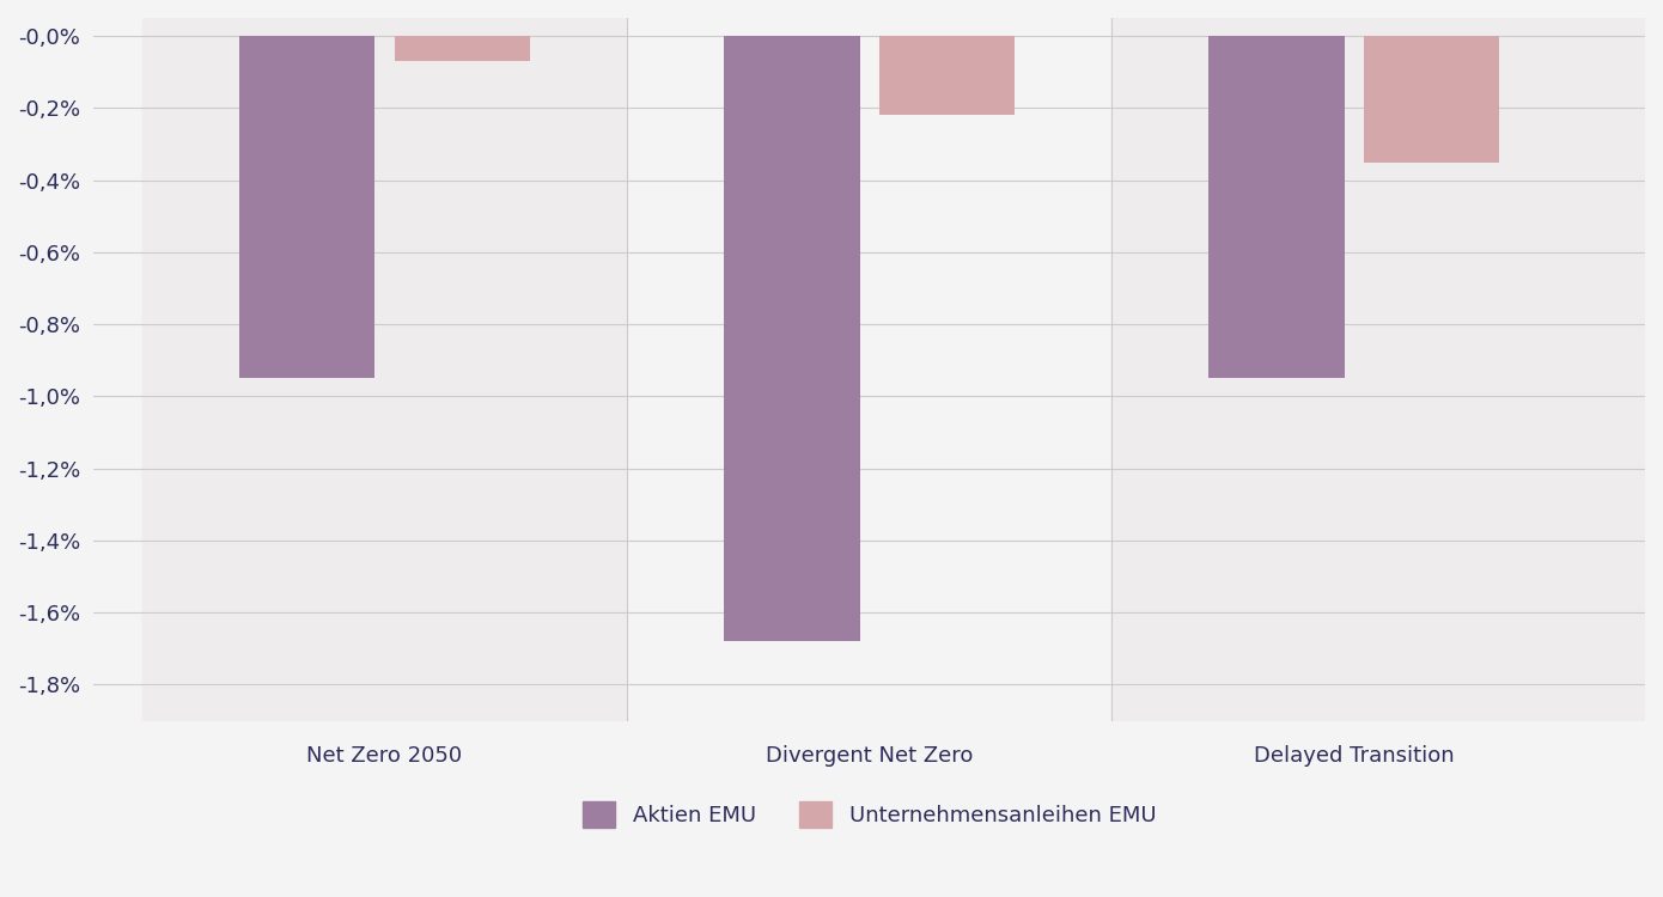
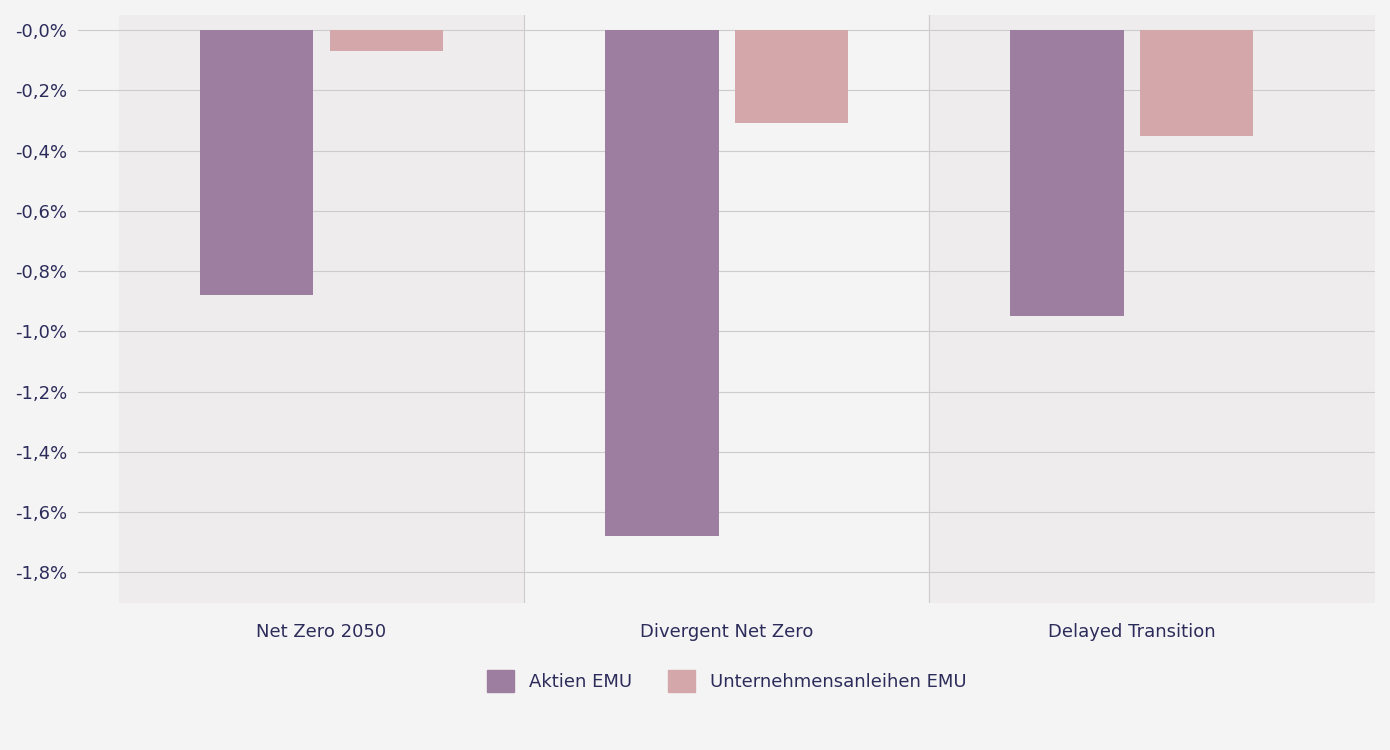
Aktien EMU/Net Zero 2050: -0,95% -> -0,88%
Unternehmensanleihen EMU/Divergent Net Zero: -0,22% -> -0,31%
